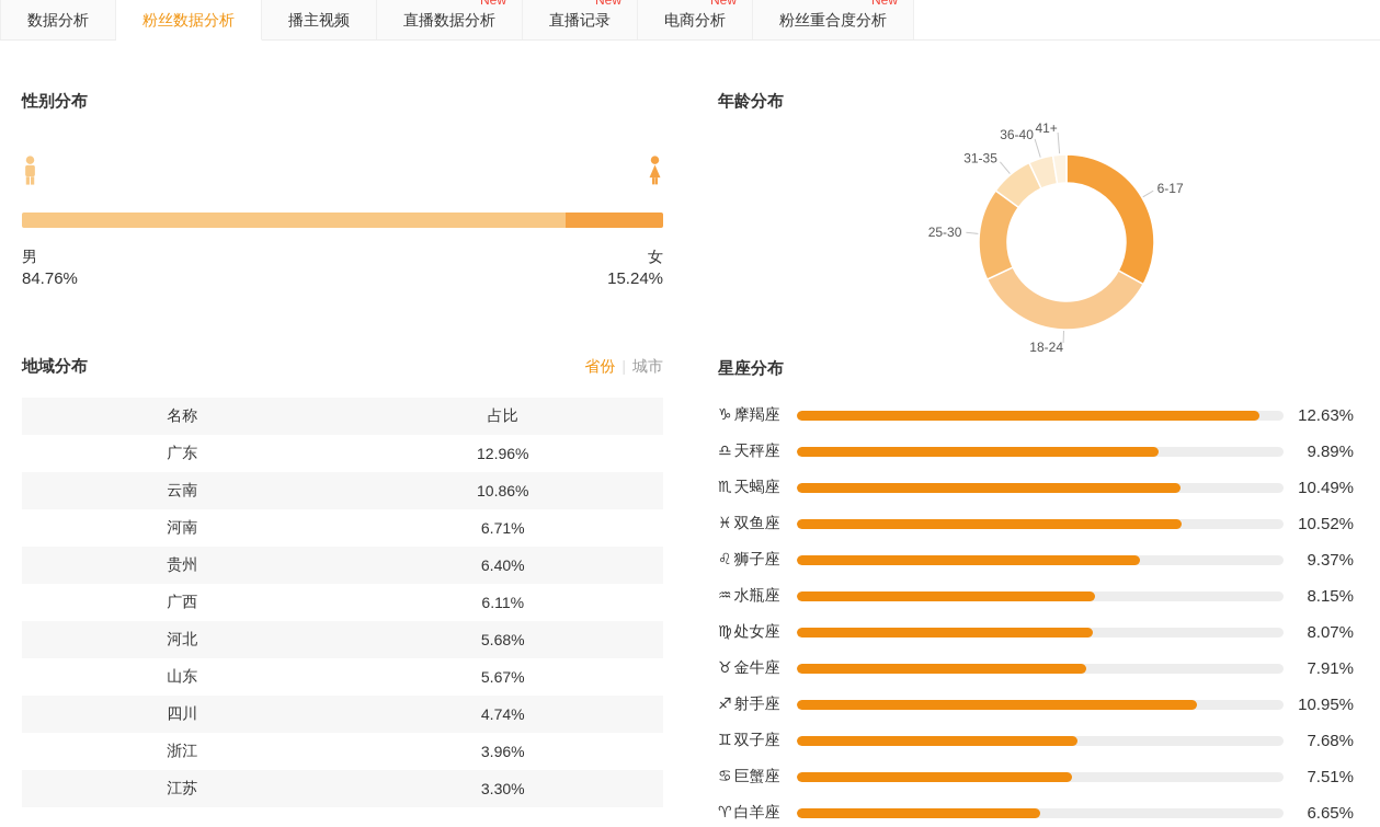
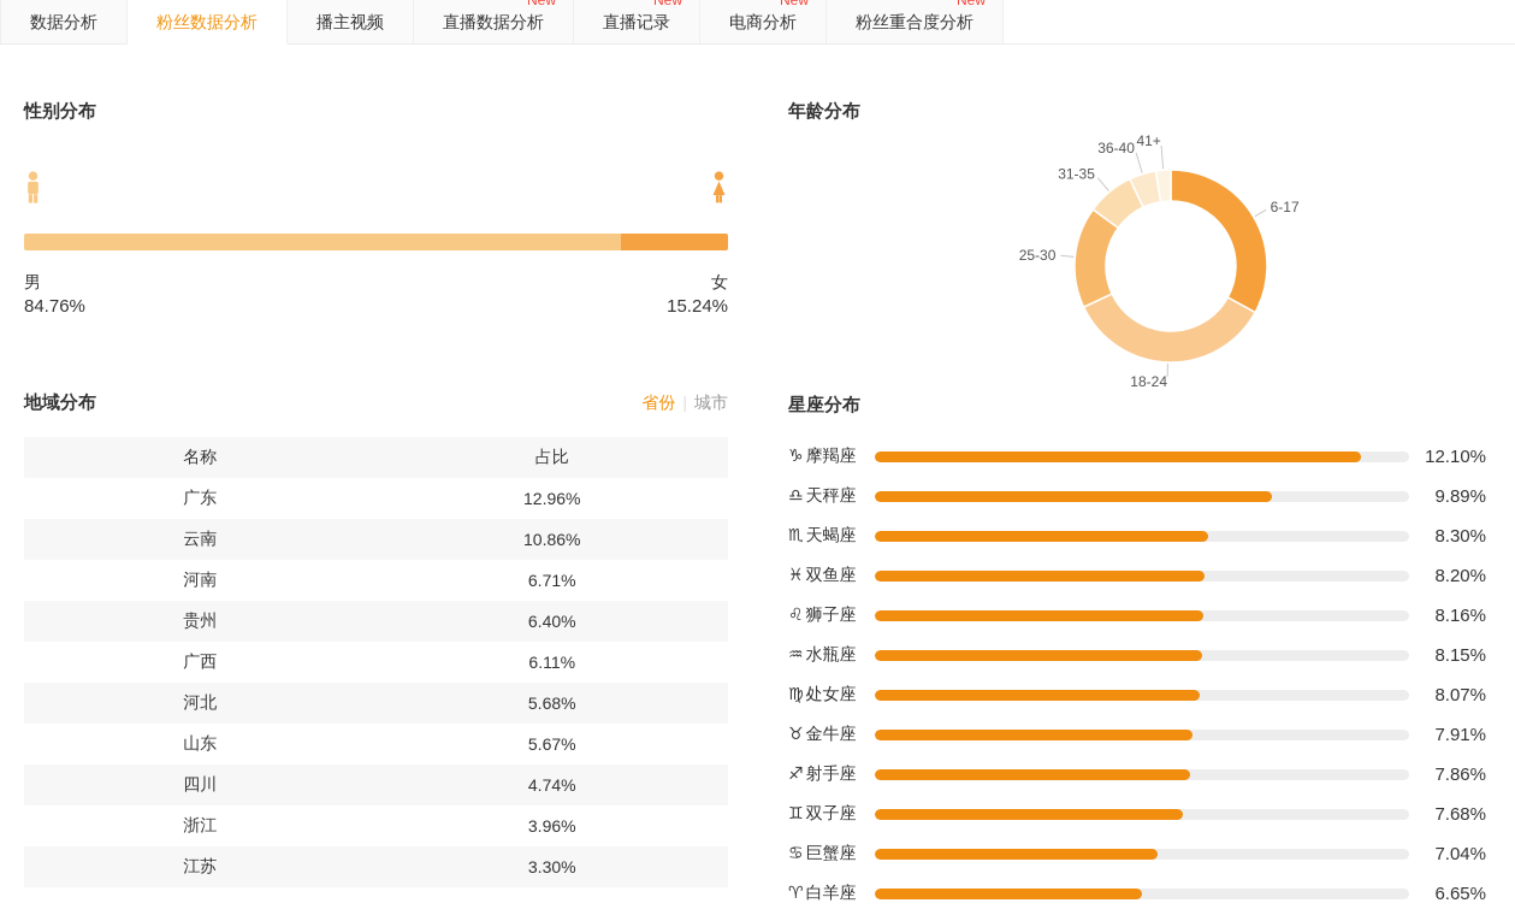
星座分布/摩羯座: 12.63% -> 12.10%
星座分布/天蝎座: 10.49% -> 8.30%
星座分布/双鱼座: 10.52% -> 8.20%
星座分布/狮子座: 9.37% -> 8.16%
星座分布/射手座: 10.95% -> 7.86%
星座分布/巨蟹座: 7.51% -> 7.04%
